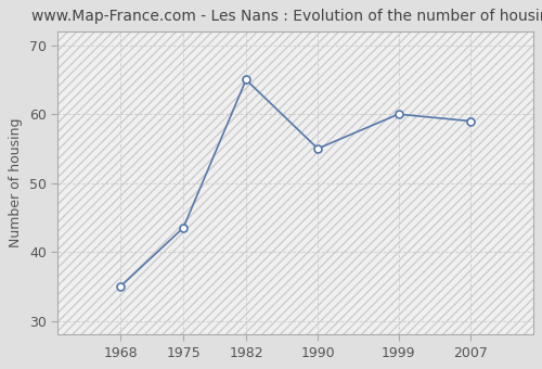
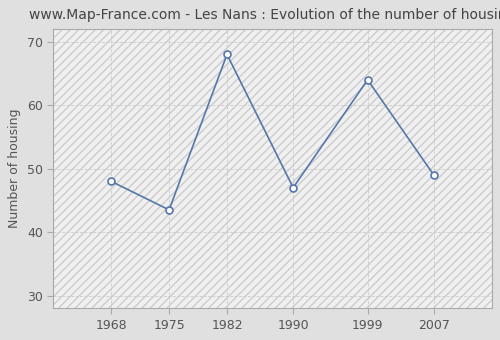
1968: 35.0 -> 48.0
1982: 65.0 -> 68.0
1990: 55.0 -> 47.0
1999: 60.0 -> 64.0
2007: 59.0 -> 49.0
